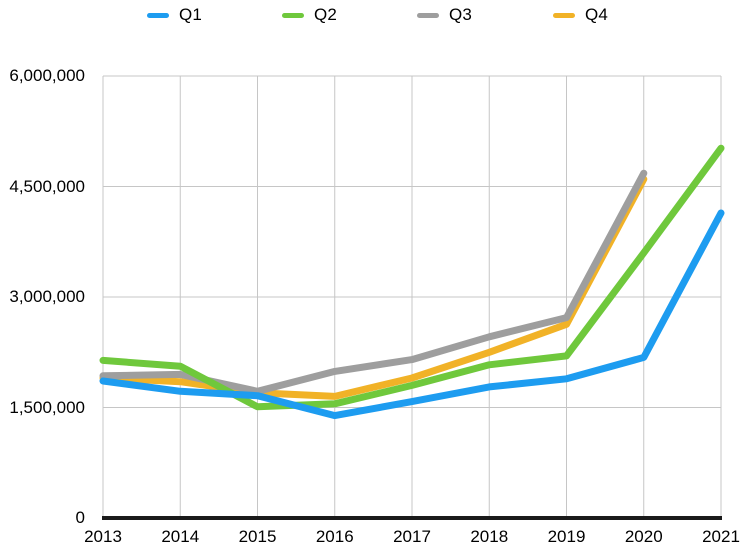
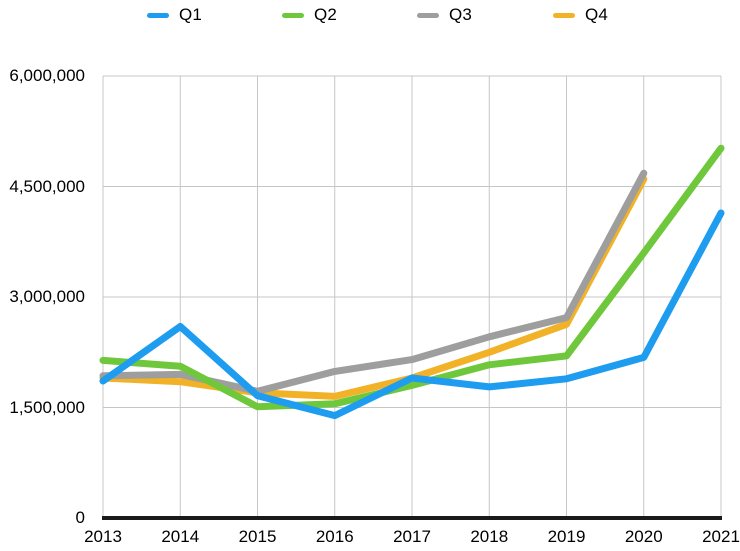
Q1/2014: 1700000 -> 2600000
Q1/2017: 1600000 -> 1900000
